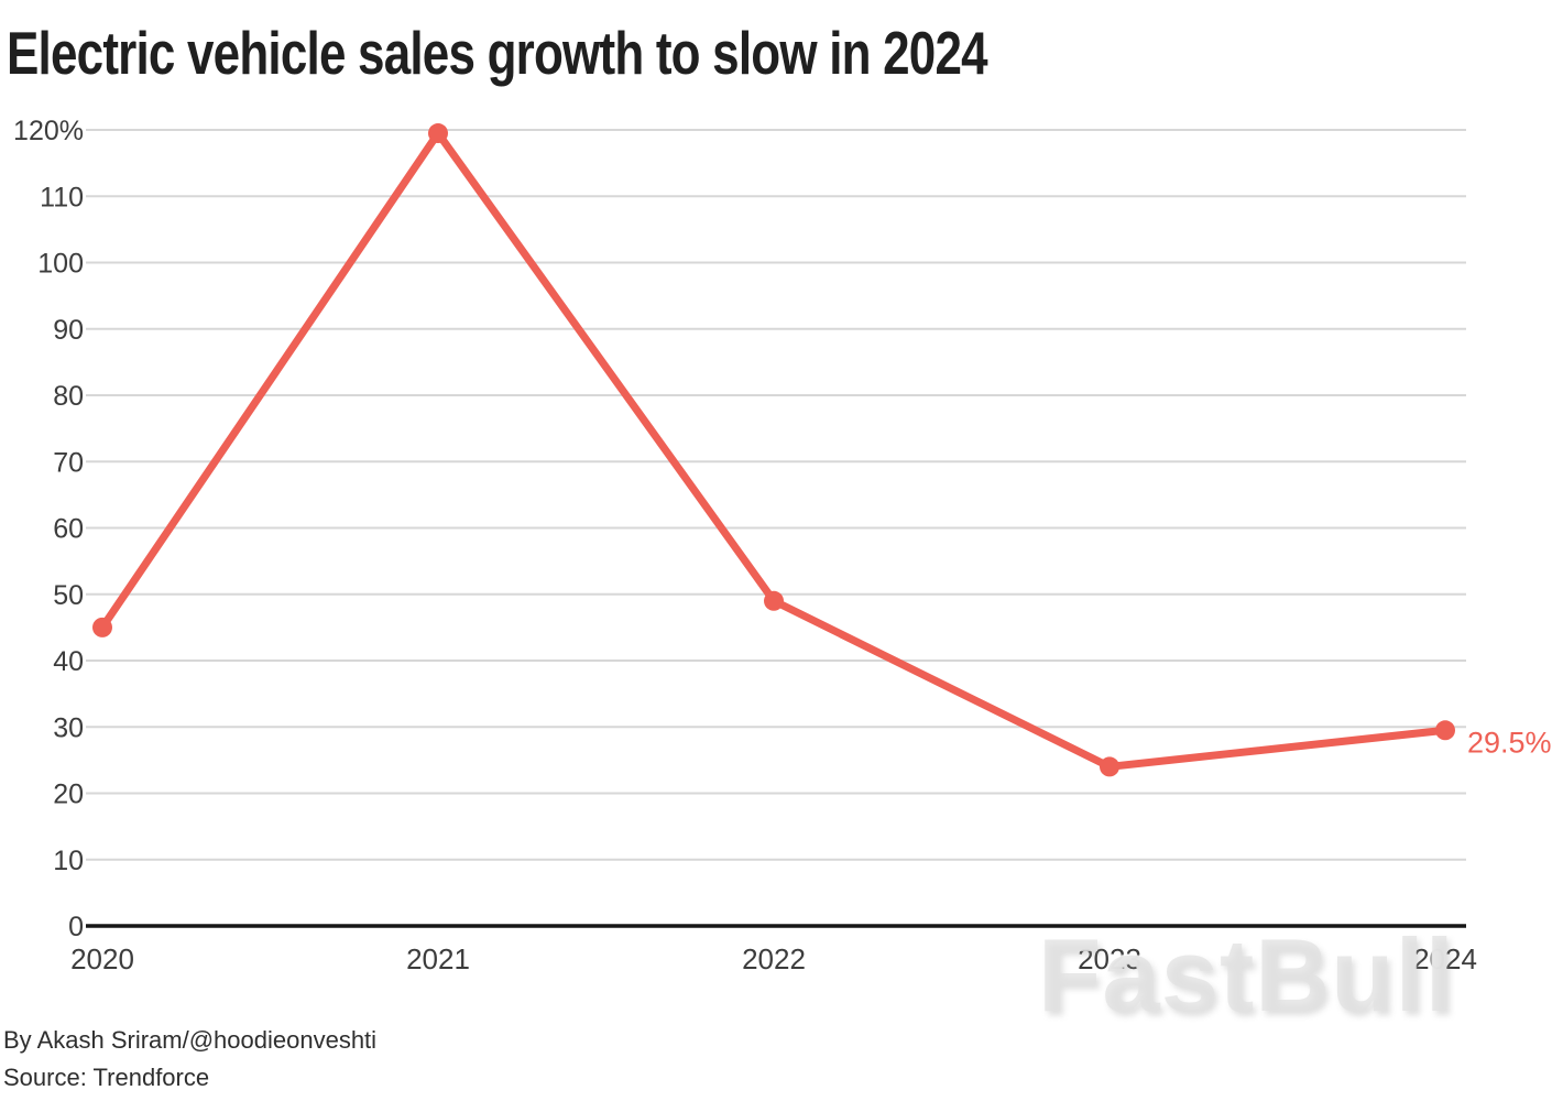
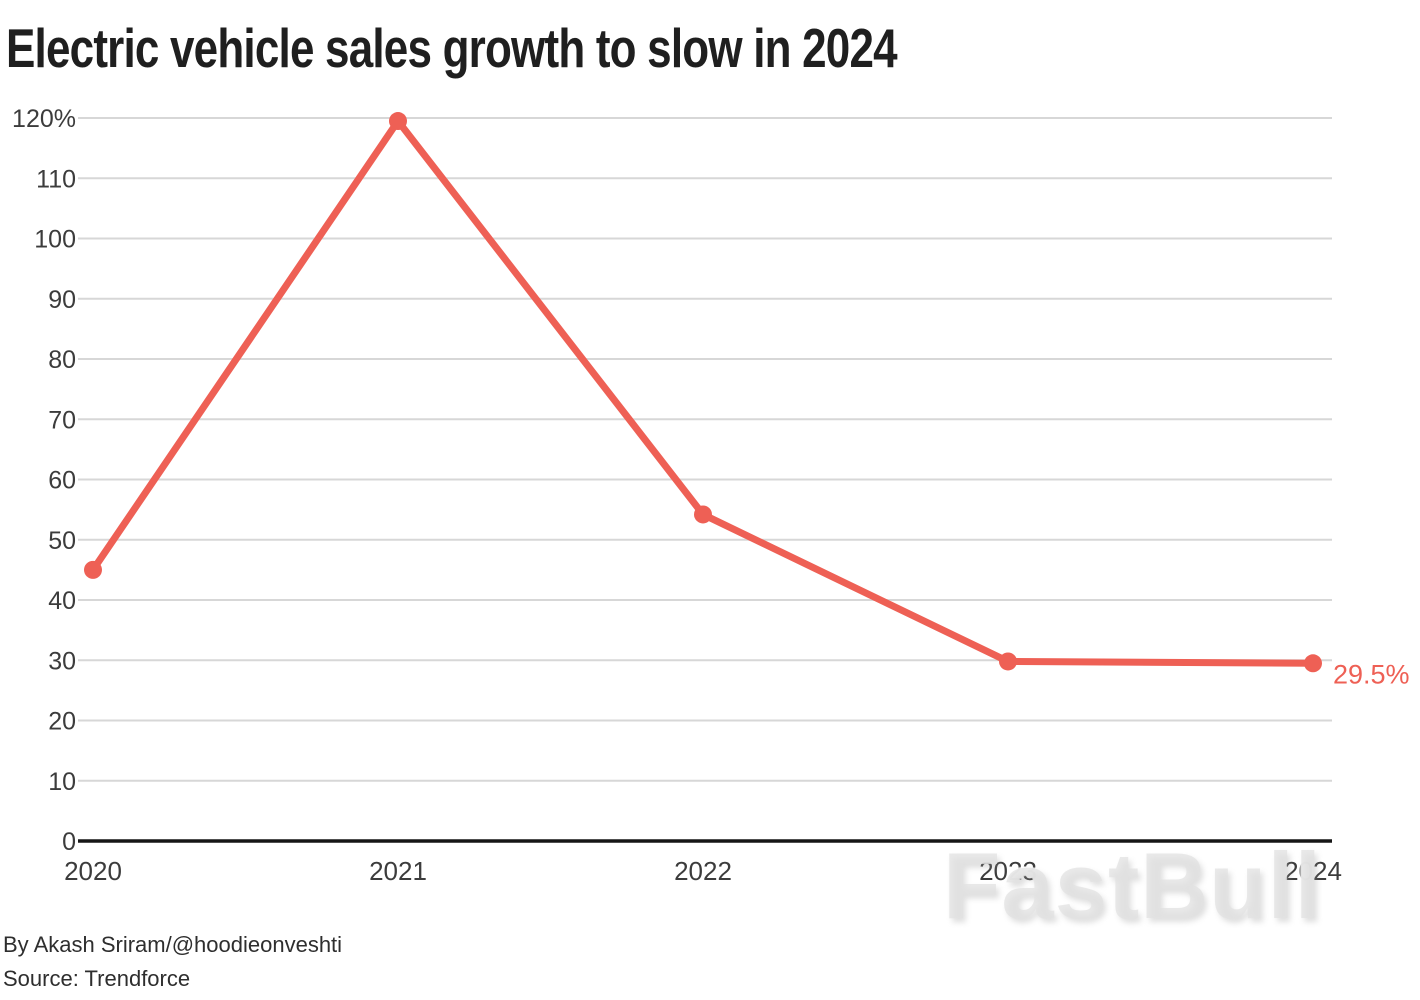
2022: 49% -> 54%
2023: 24% -> 30%
